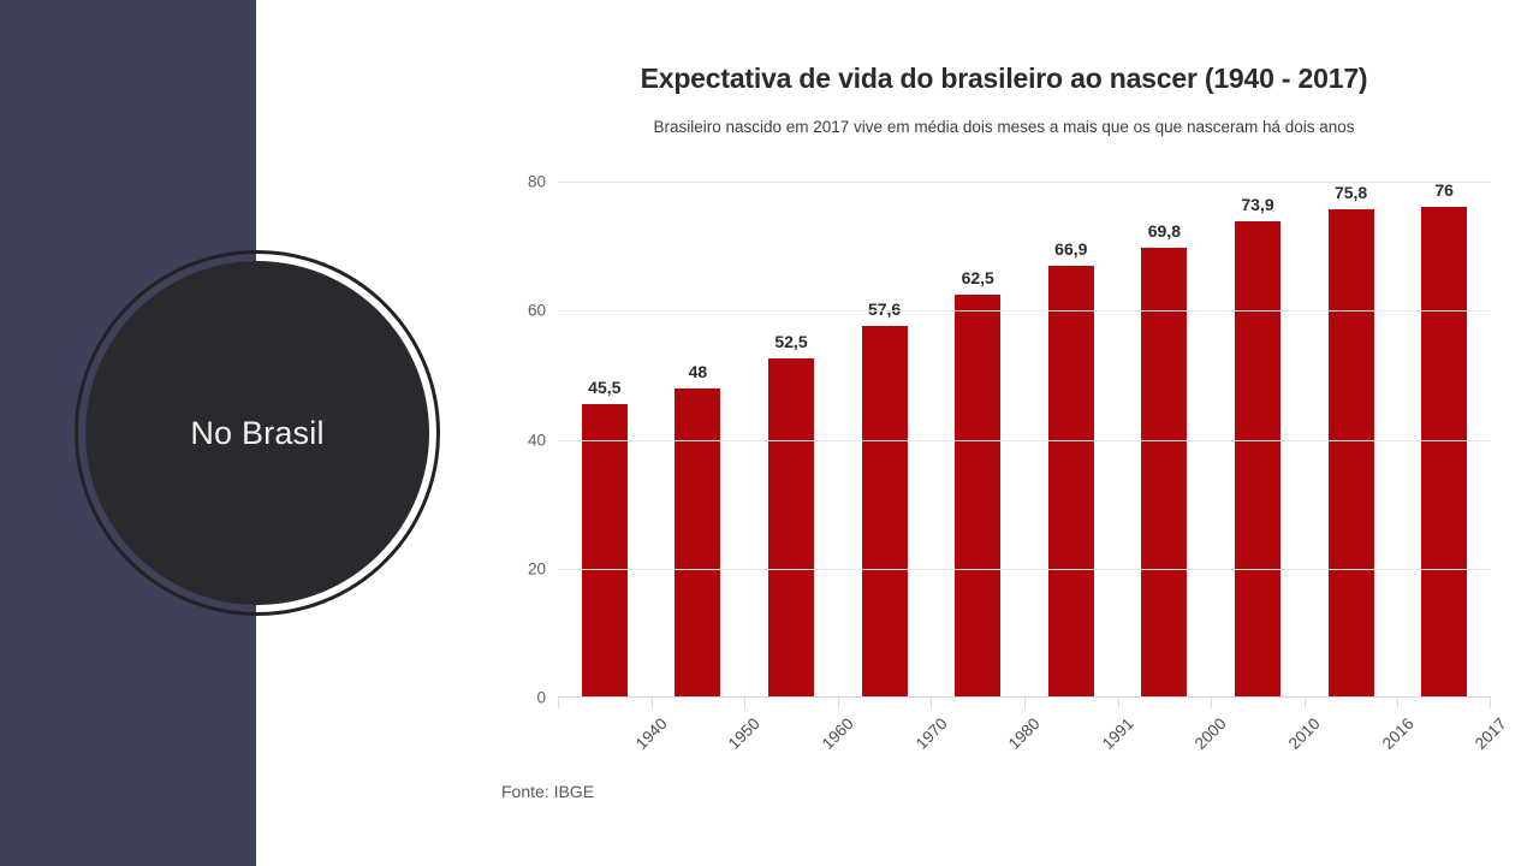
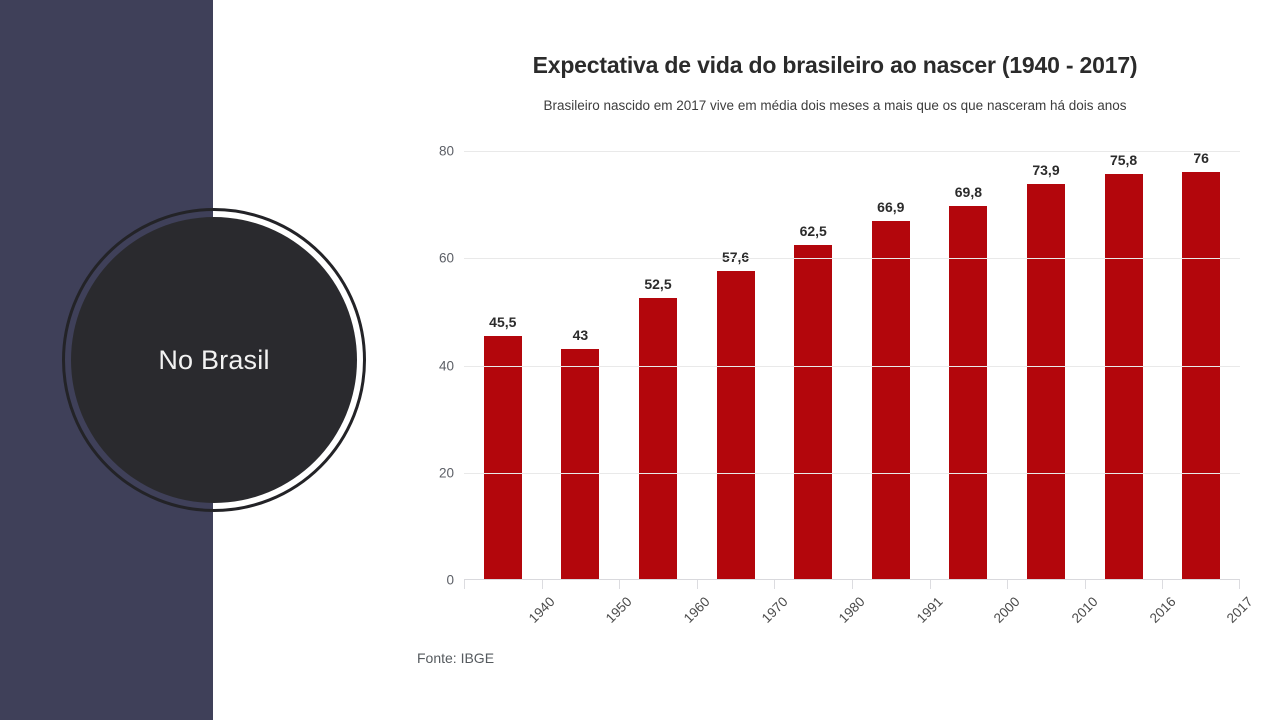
1950: 48 -> 43
